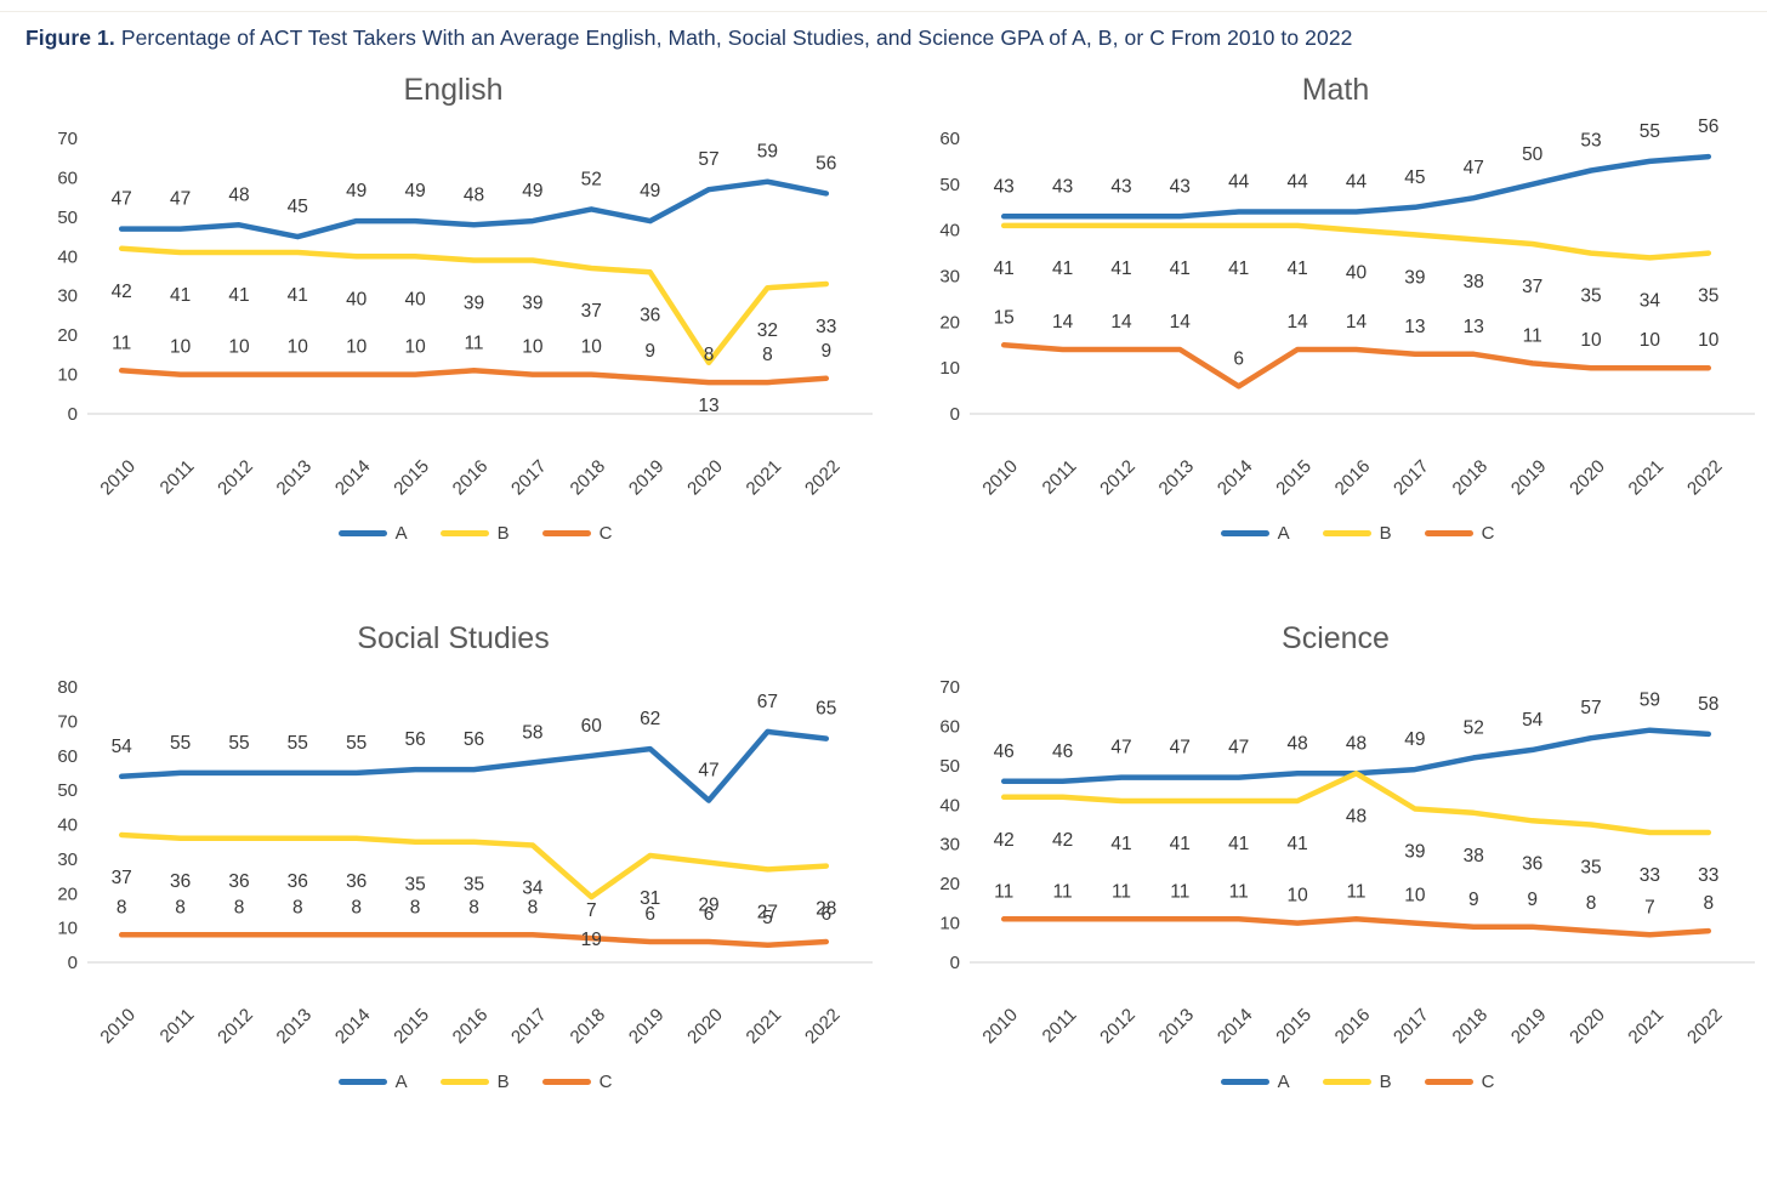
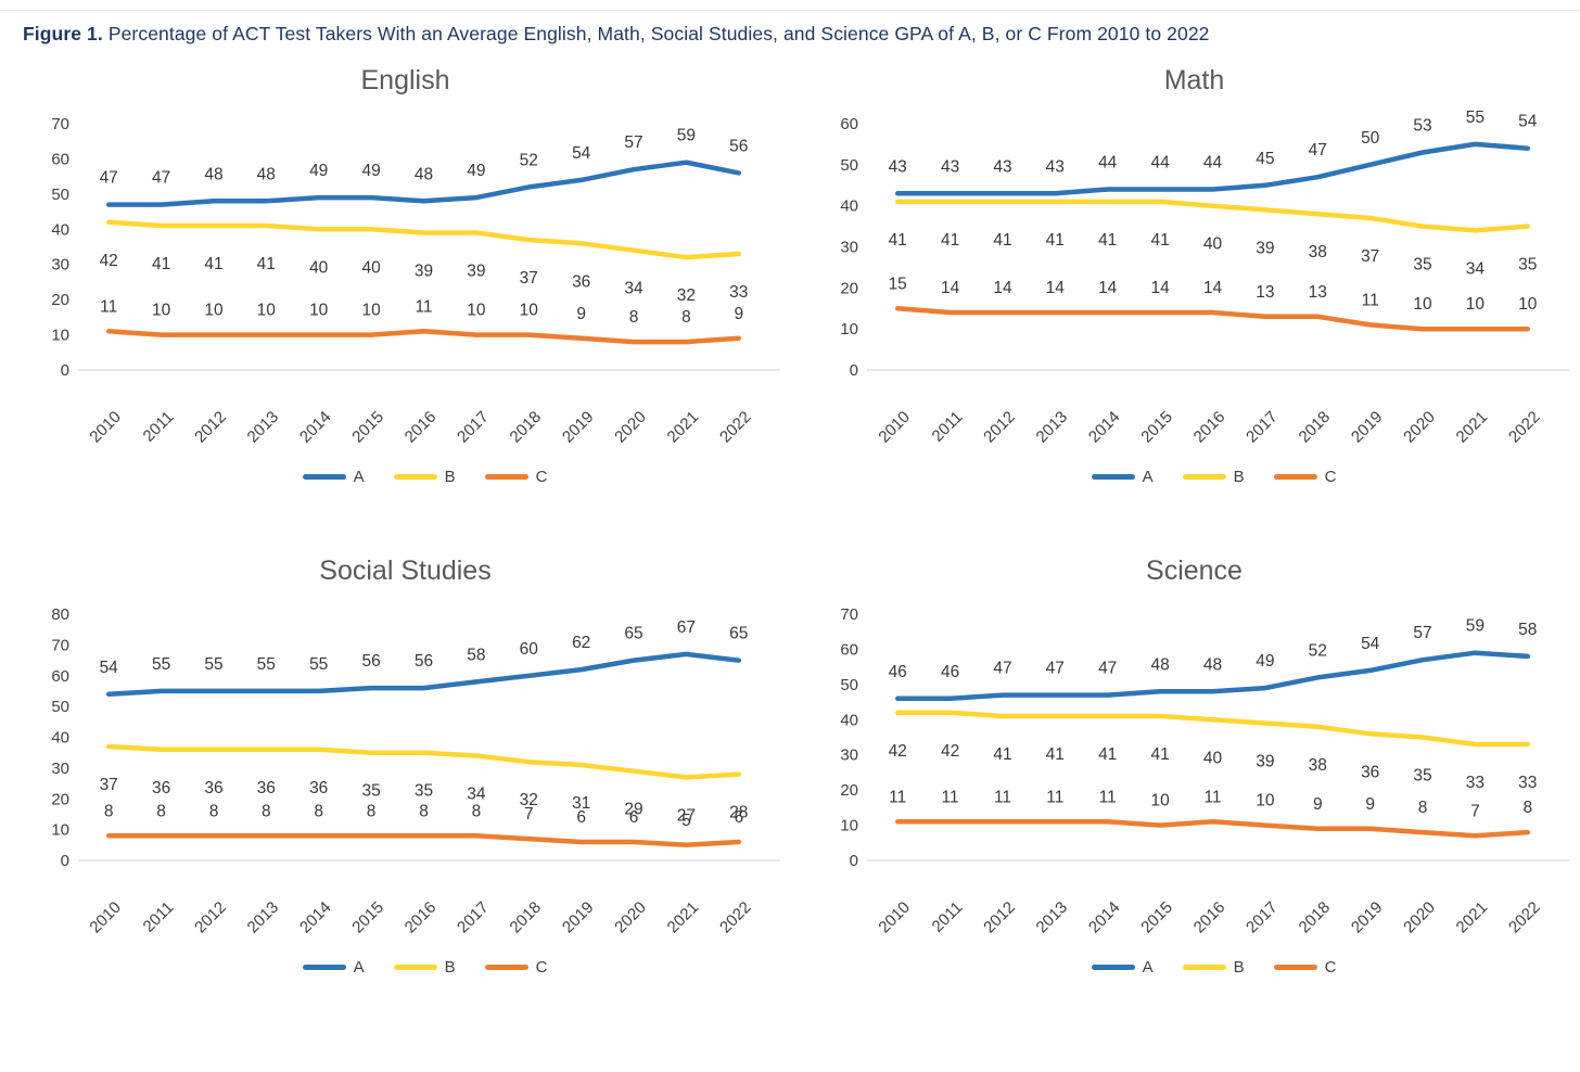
English/A/2013: 45 -> 48
English/A/2019: 49 -> 54
English/B/2020: 13 -> 34
Math/C/2014: 6 -> 14
Math/A/2022: 56 -> 54
Social Studies/B/2018: 19 -> 32
Social Studies/A/2020: 47 -> 65
Science/B/2016: 48 -> 40
